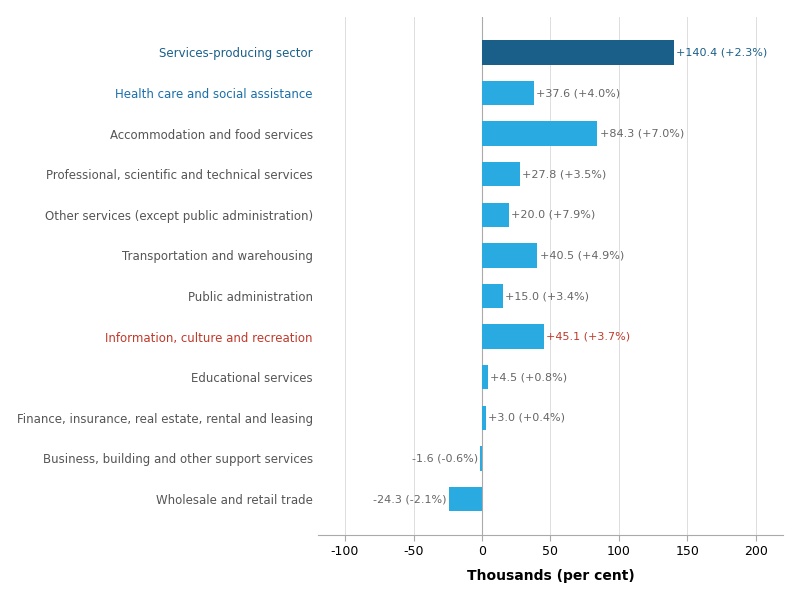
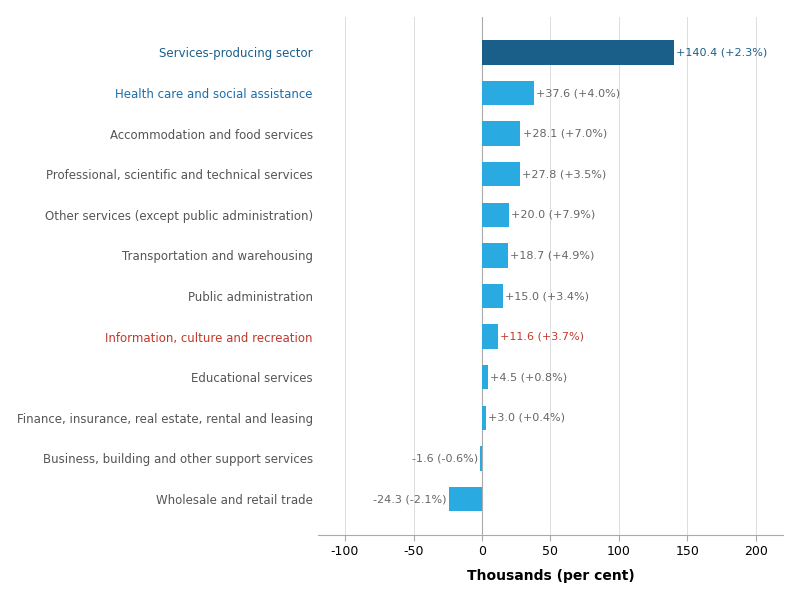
Accommodation and food services: +84.3 -> +28.1
Transportation and warehousing: +40.5 -> +18.7
Information, culture and recreation: +45.1 -> +11.6
